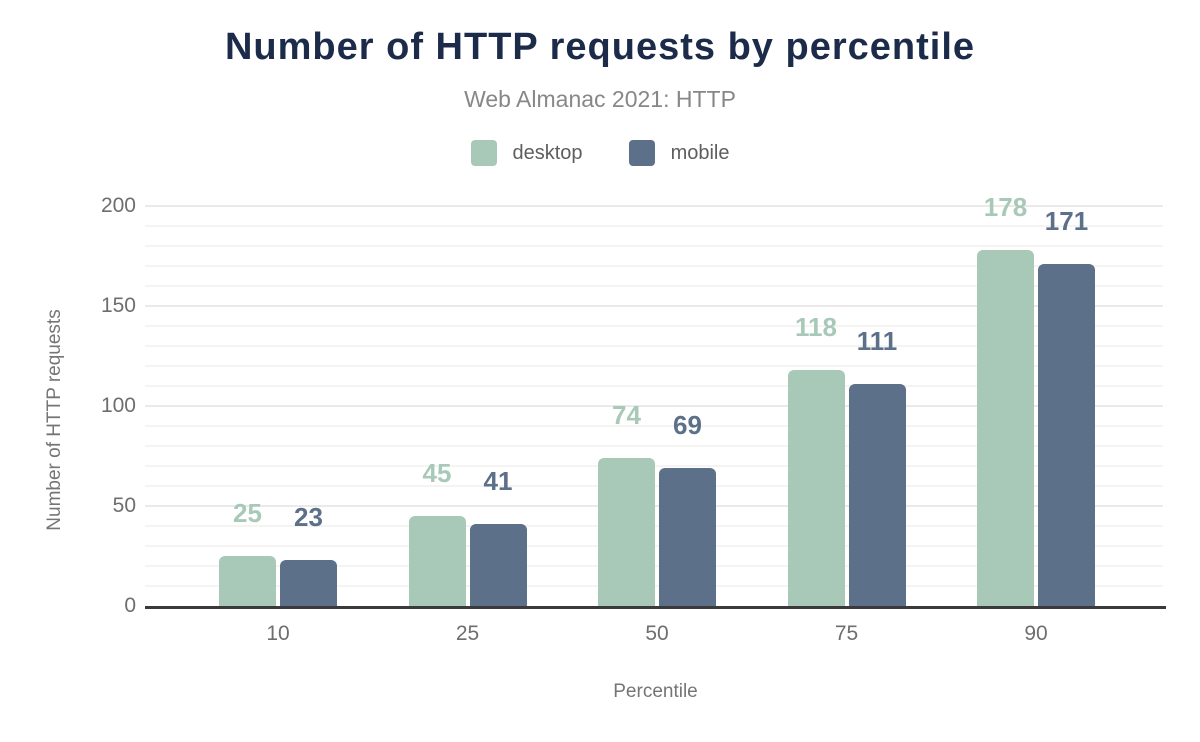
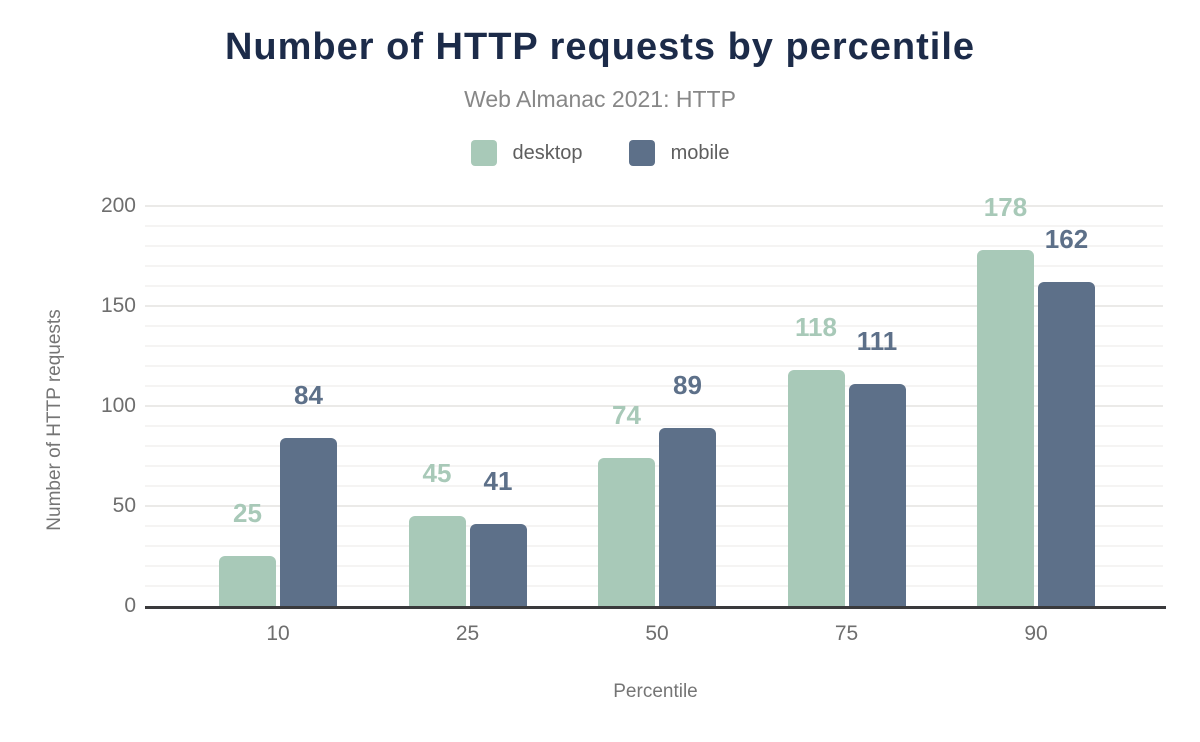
mobile/10: 23 -> 84
mobile/50: 69 -> 89
mobile/90: 171 -> 162
